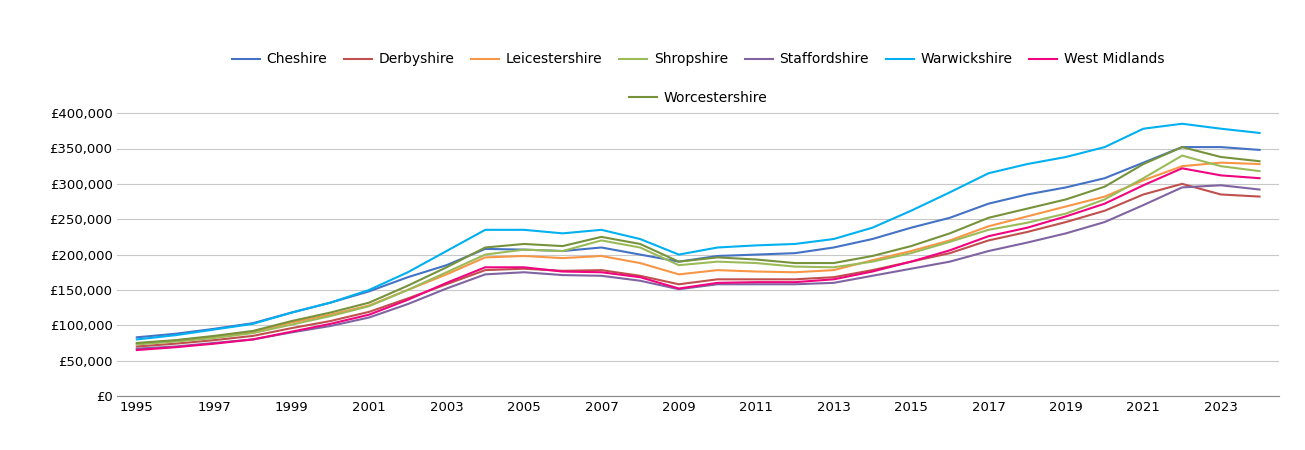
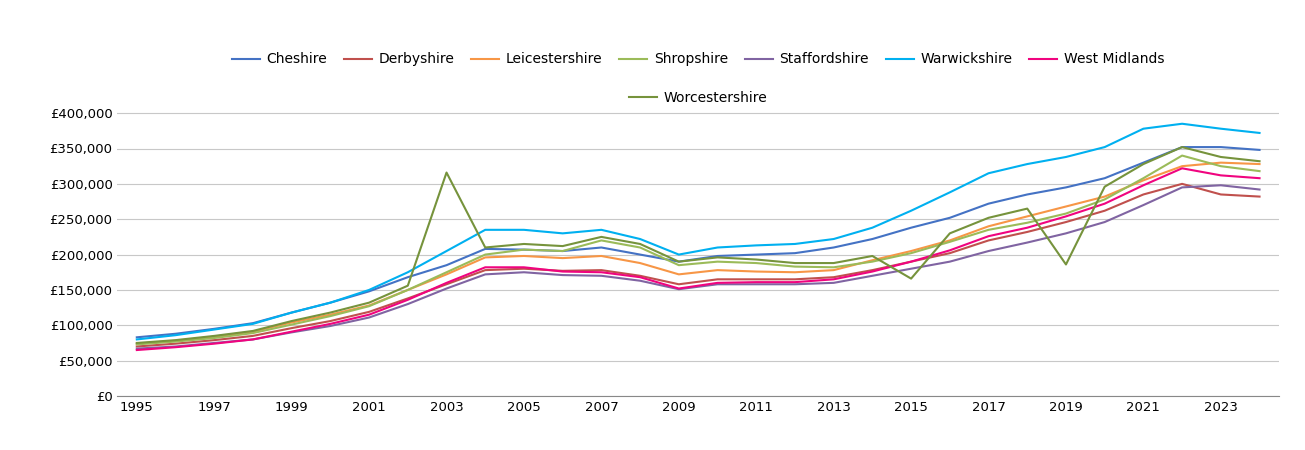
Worcestershire/2003: £182,000 -> £316,000
Worcestershire/2015: £212,000 -> £166,000
Worcestershire/2019: £278,000 -> £186,000
